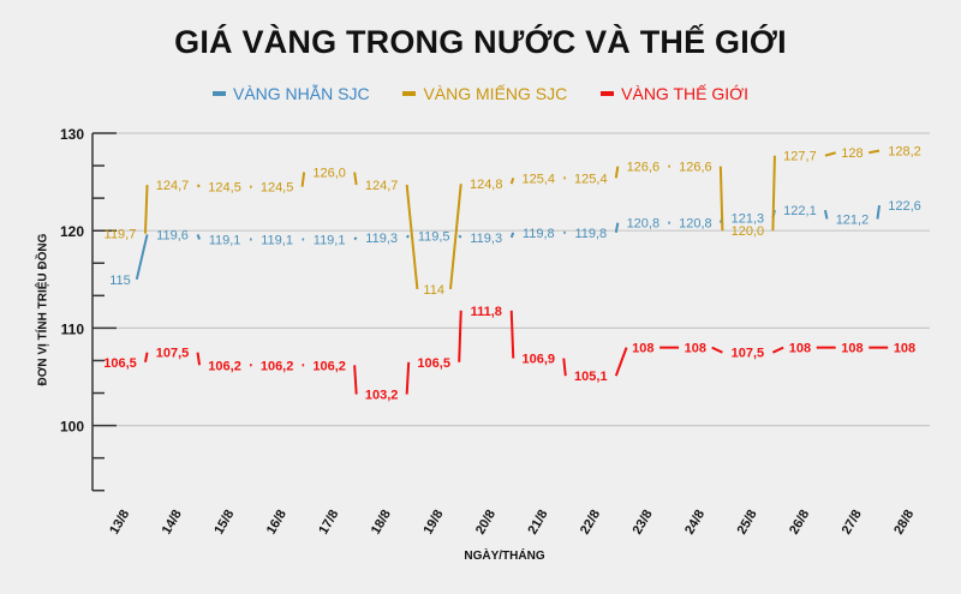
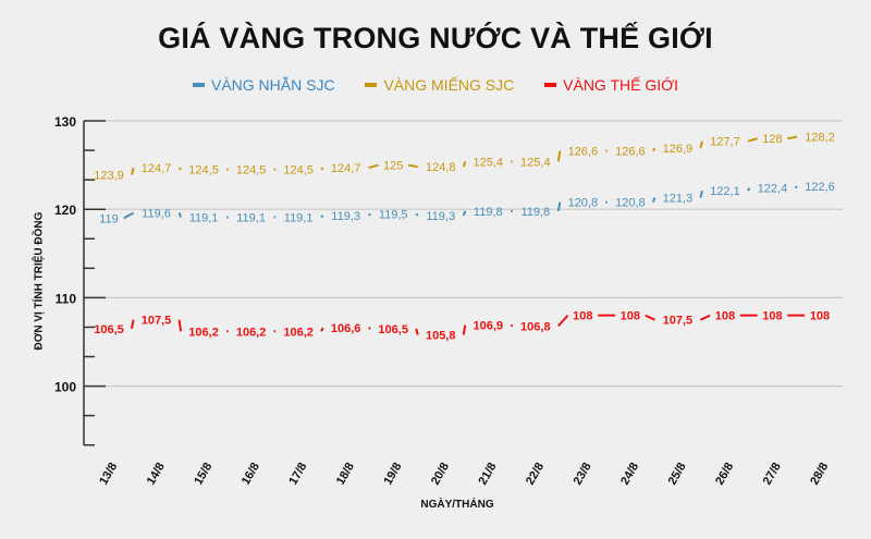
VÀNG NHẪN SJC/13/8: 115 -> 119
VÀNG MIẾNG SJC/13/8: 119,7 -> 123,9
VÀNG MIẾNG SJC/17/8: 126,0 -> 124,5
VÀNG THẾ GIỚI/18/8: 103,2 -> 106,6
VÀNG MIẾNG SJC/19/8: 114 -> 125
VÀNG THẾ GIỚI/20/8: 111,8 -> 105,8
VÀNG THẾ GIỚI/22/8: 105,1 -> 106,8
VÀNG MIẾNG SJC/25/8: 120,0 -> 126,9
VÀNG NHẪN SJC/27/8: 121,2 -> 122,4
